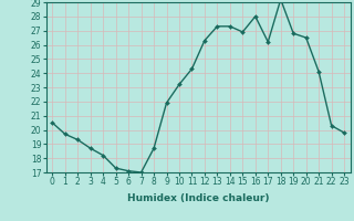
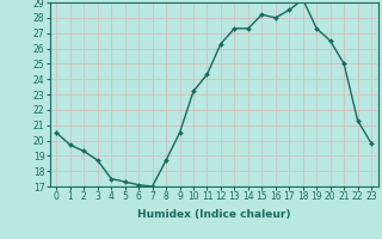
4: 18.2 -> 17.5
9: 21.9 -> 20.5
15: 26.9 -> 28.2
17: 26.2 -> 28.5
19: 26.8 -> 27.3
21: 24.1 -> 25.0
22: 20.3 -> 21.3
